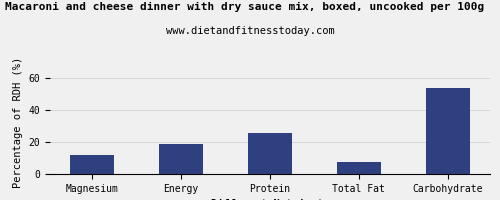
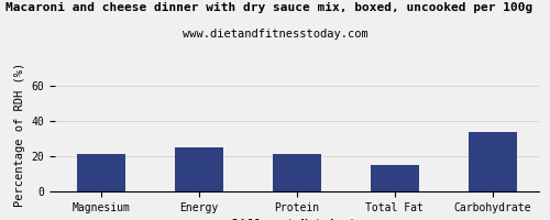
Magnesium: 12 -> 21
Energy: 19 -> 25
Protein: 26 -> 21
Total Fat: 8 -> 15
Carbohydrate: 54 -> 34
